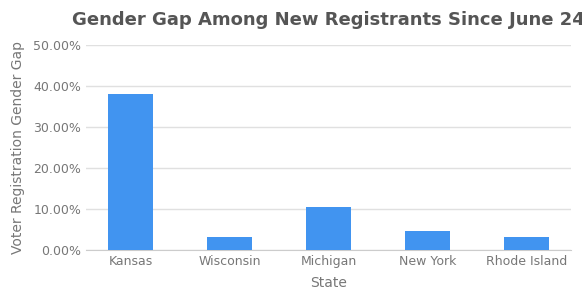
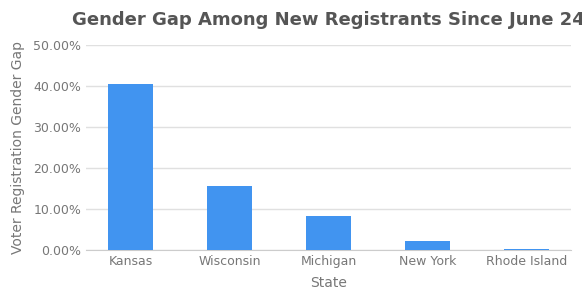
Kansas: 38.0% -> 40.3%
Wisconsin: 3.0% -> 15.5%
Michigan: 10.5% -> 8.2%
New York: 4.5% -> 2.2%
Rhode Island: 3.0% -> 0.1%
